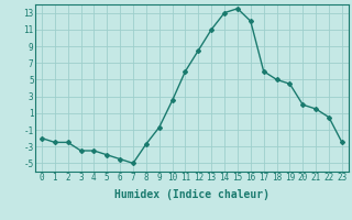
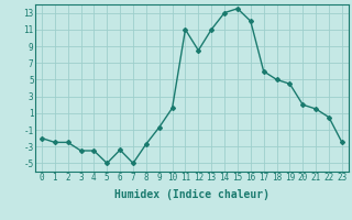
5: -4.0 -> -5.0
6: -4.5 -> -3.4
10: 2.5 -> 1.6
11: 6.0 -> 11.0
